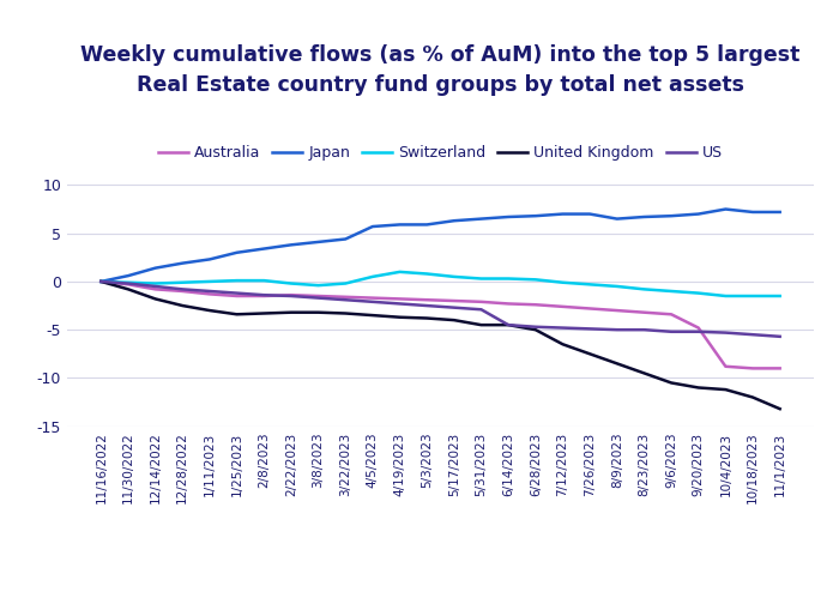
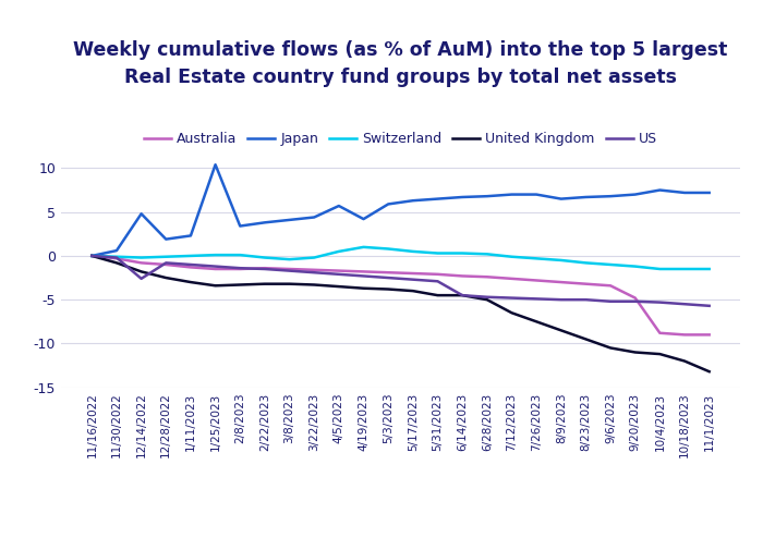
Japan/12/14/2022: 1.4 -> 4.8
US/12/14/2022: -0.5 -> -2.6
Japan/1/25/2023: 3.0 -> 10.4
Japan/4/19/2023: 5.9 -> 4.2
